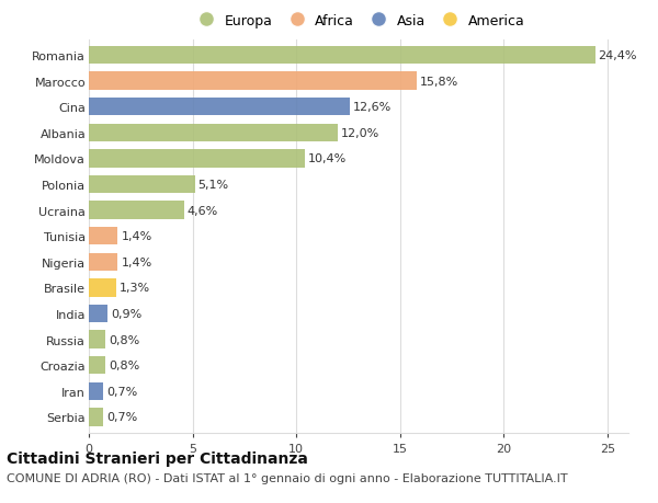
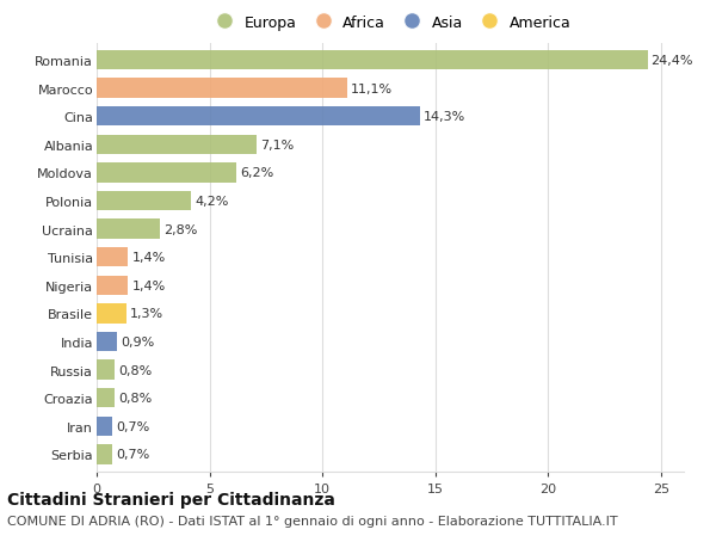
Marocco: 15,8% -> 11,1%
Cina: 12,6% -> 14,3%
Albania: 12,0% -> 7,1%
Moldova: 10,4% -> 6,2%
Polonia: 5,1% -> 4,2%
Ucraina: 4,6% -> 2,8%
